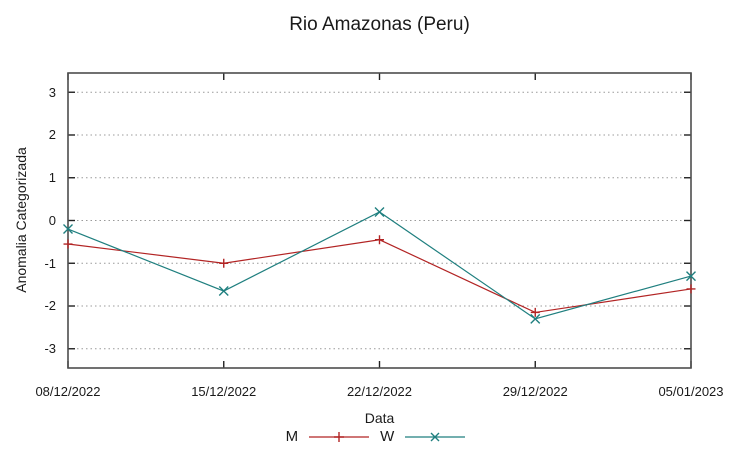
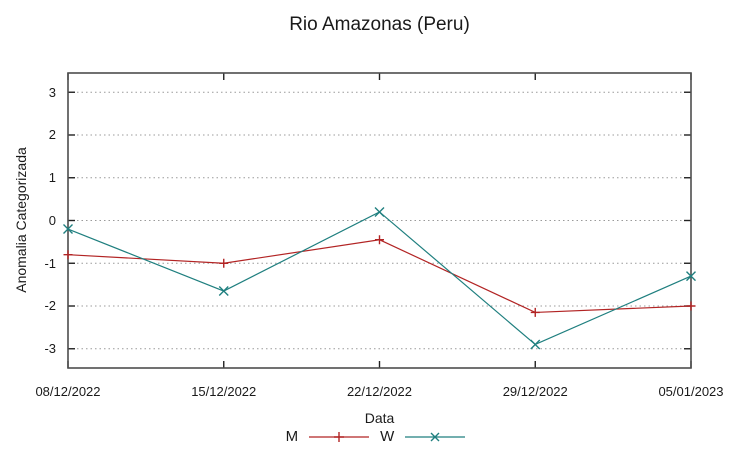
M/08/12/2022: -0.6 -> -0.8
W/29/12/2022: -2.3 -> -2.9
M/05/01/2023: -1.6 -> -2.0
